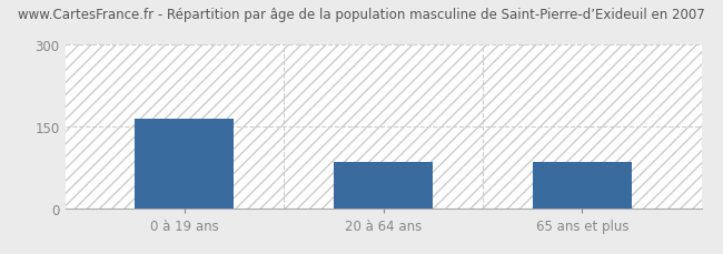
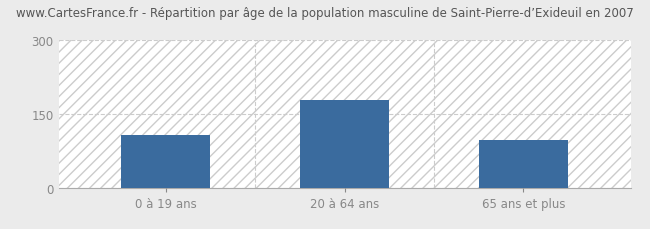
0 à 19 ans: 165 -> 107
20 à 64 ans: 85 -> 178
65 ans et plus: 85 -> 96
